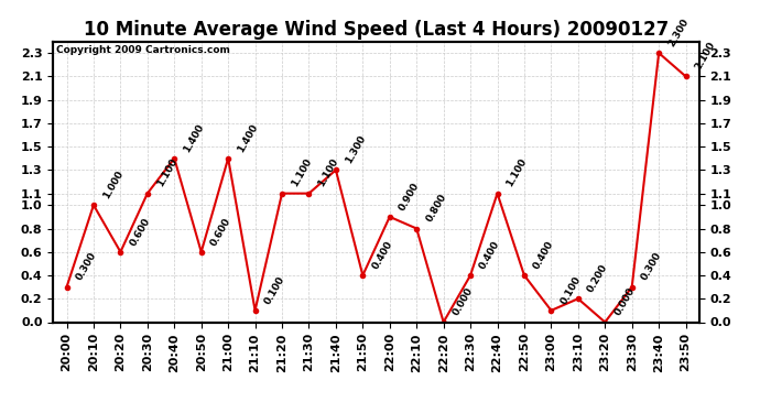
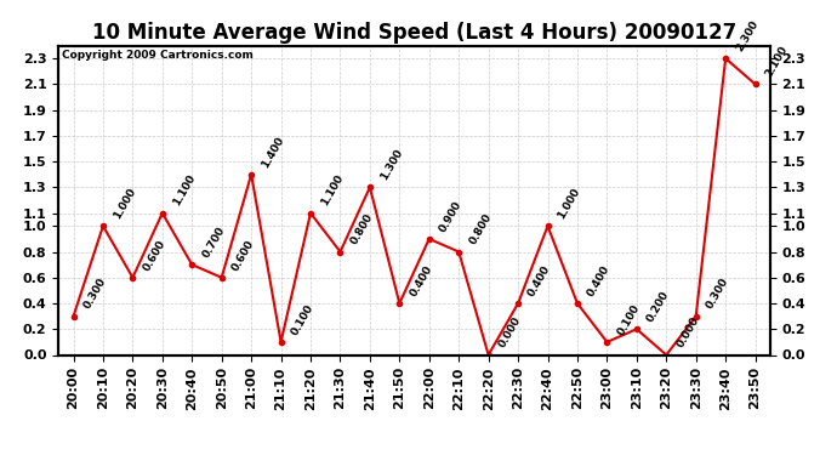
20:40: 1.400 -> 0.700
21:30: 1.100 -> 0.800
22:40: 1.100 -> 1.000
